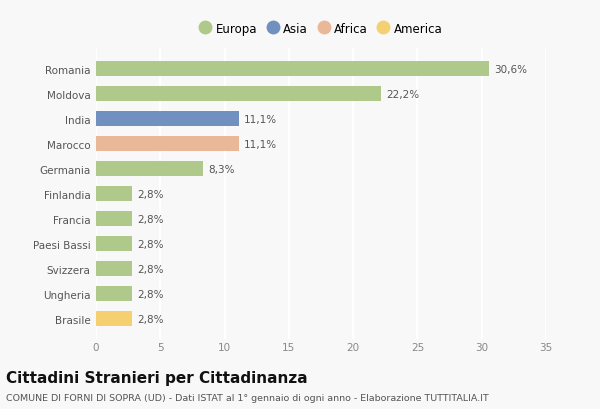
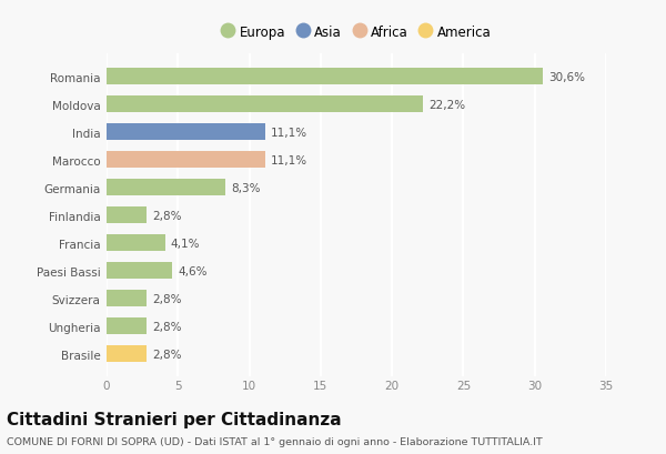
Francia: 2,8% -> 4,1%
Paesi Bassi: 2,8% -> 4,6%
